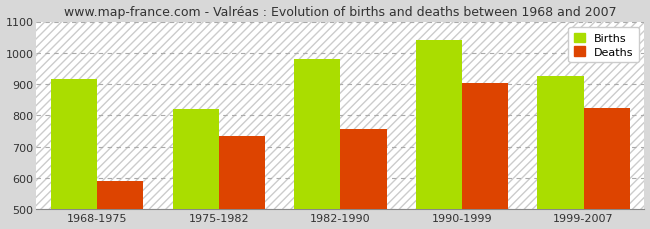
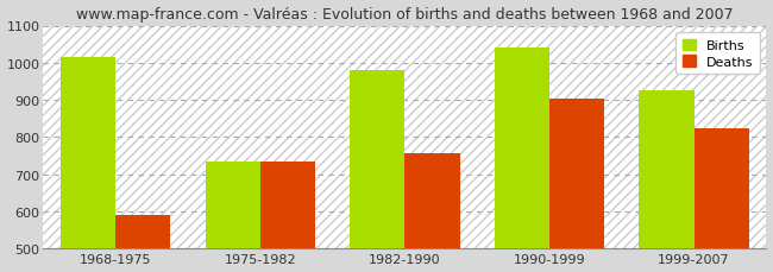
Births/1968-1975: 915 -> 1015
Births/1975-1982: 820 -> 735
